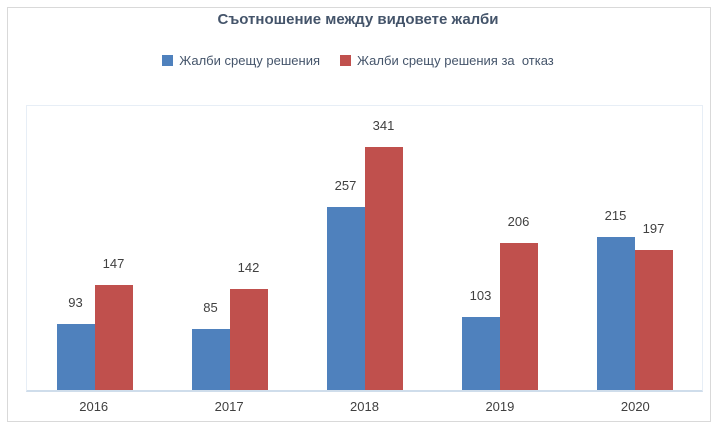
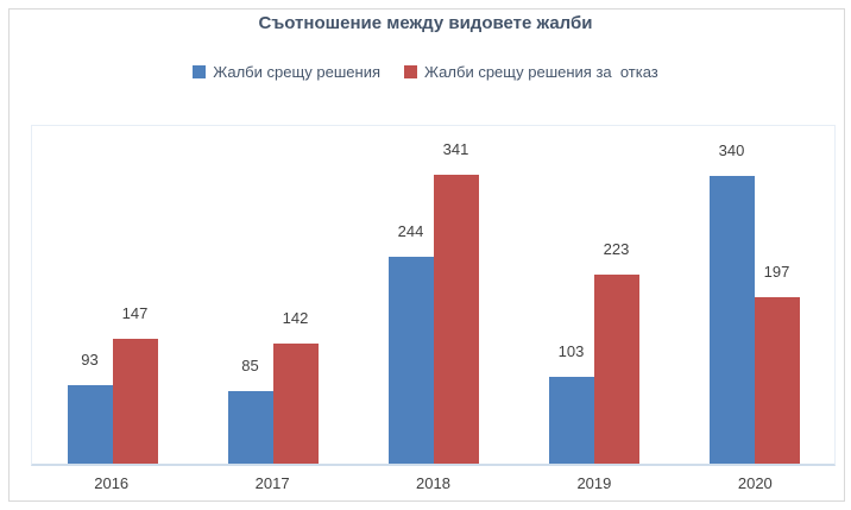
Жалби срещу решения/2018: 257 -> 244
Жалби срещу решения за отказ/2019: 206 -> 223
Жалби срещу решения/2020: 215 -> 340
